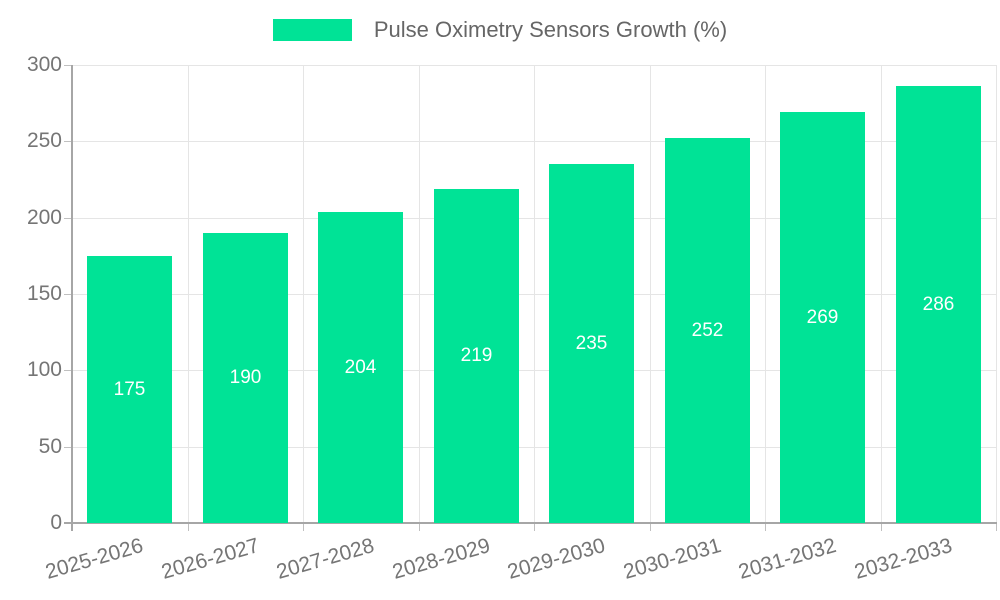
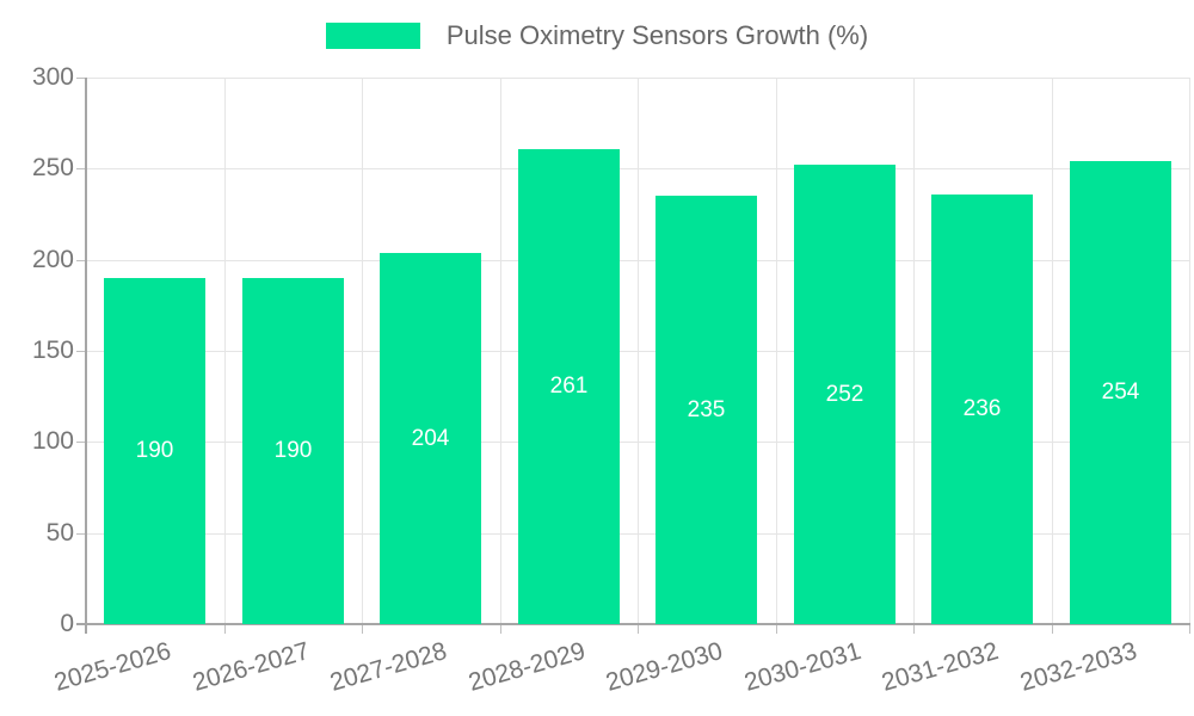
2025-2026: 175 -> 190
2028-2029: 219 -> 261
2031-2032: 269 -> 236
2032-2033: 286 -> 254
